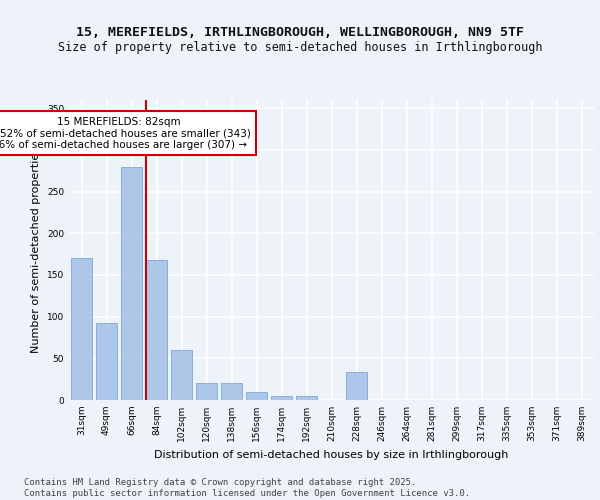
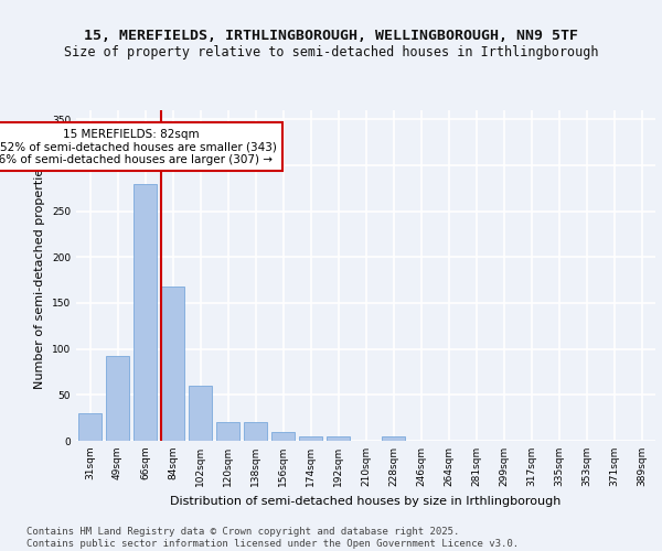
31sqm: 170 -> 30
228sqm: 34 -> 5
